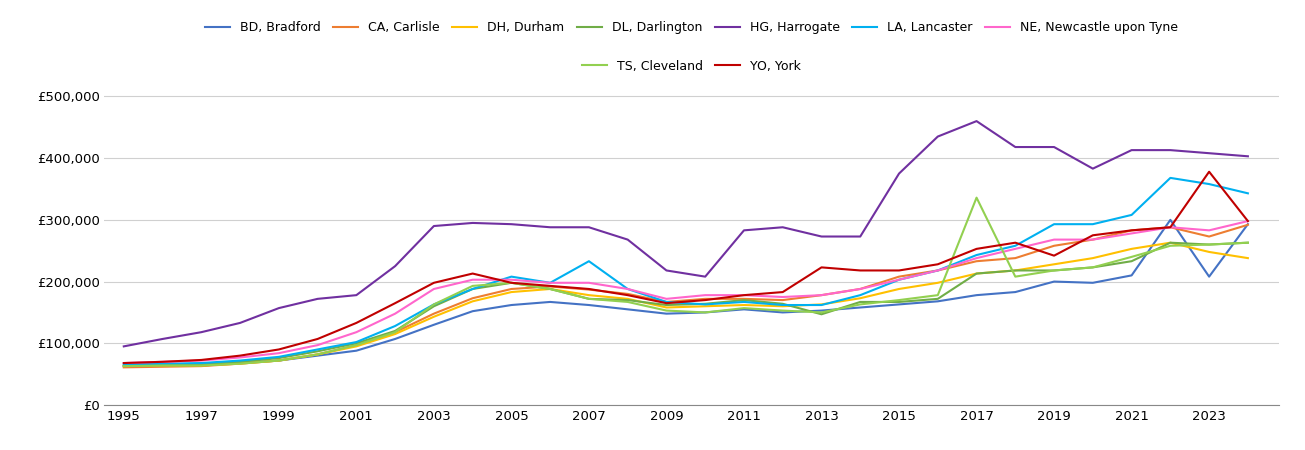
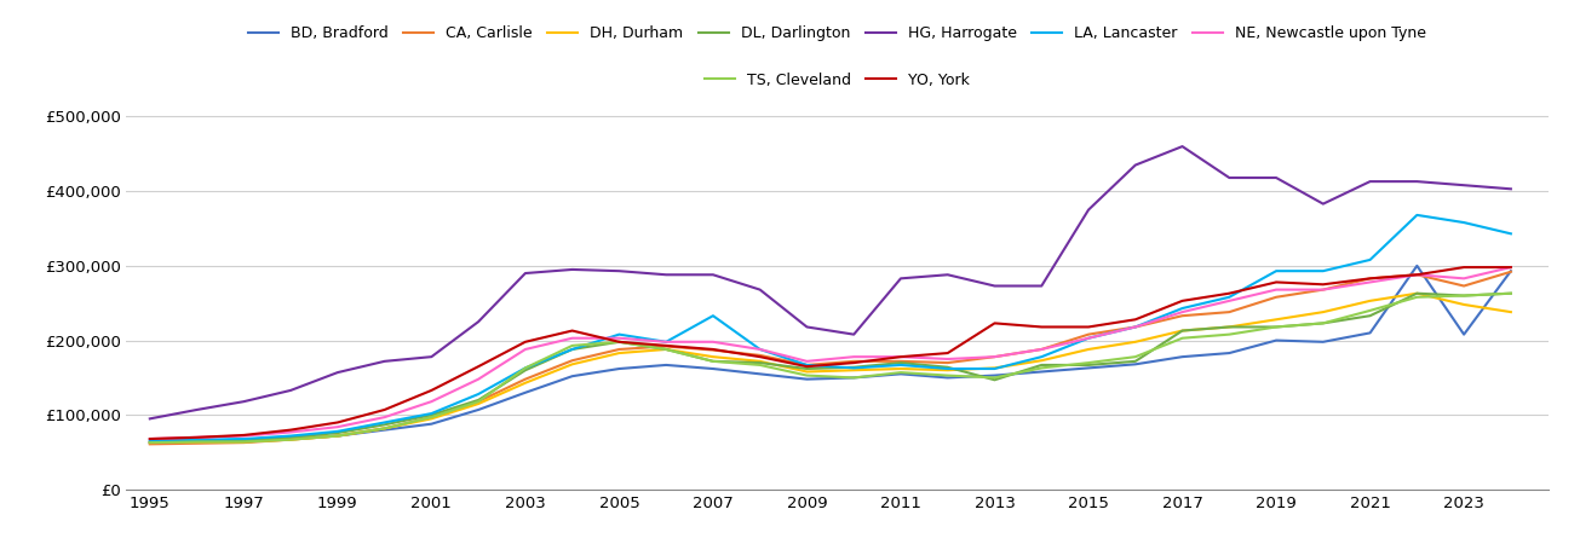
TS, Cleveland/2017: £336,000 -> £203,000
YO, York/2019: £242,000 -> £278,000
YO, York/2023: £378,000 -> £298,000
